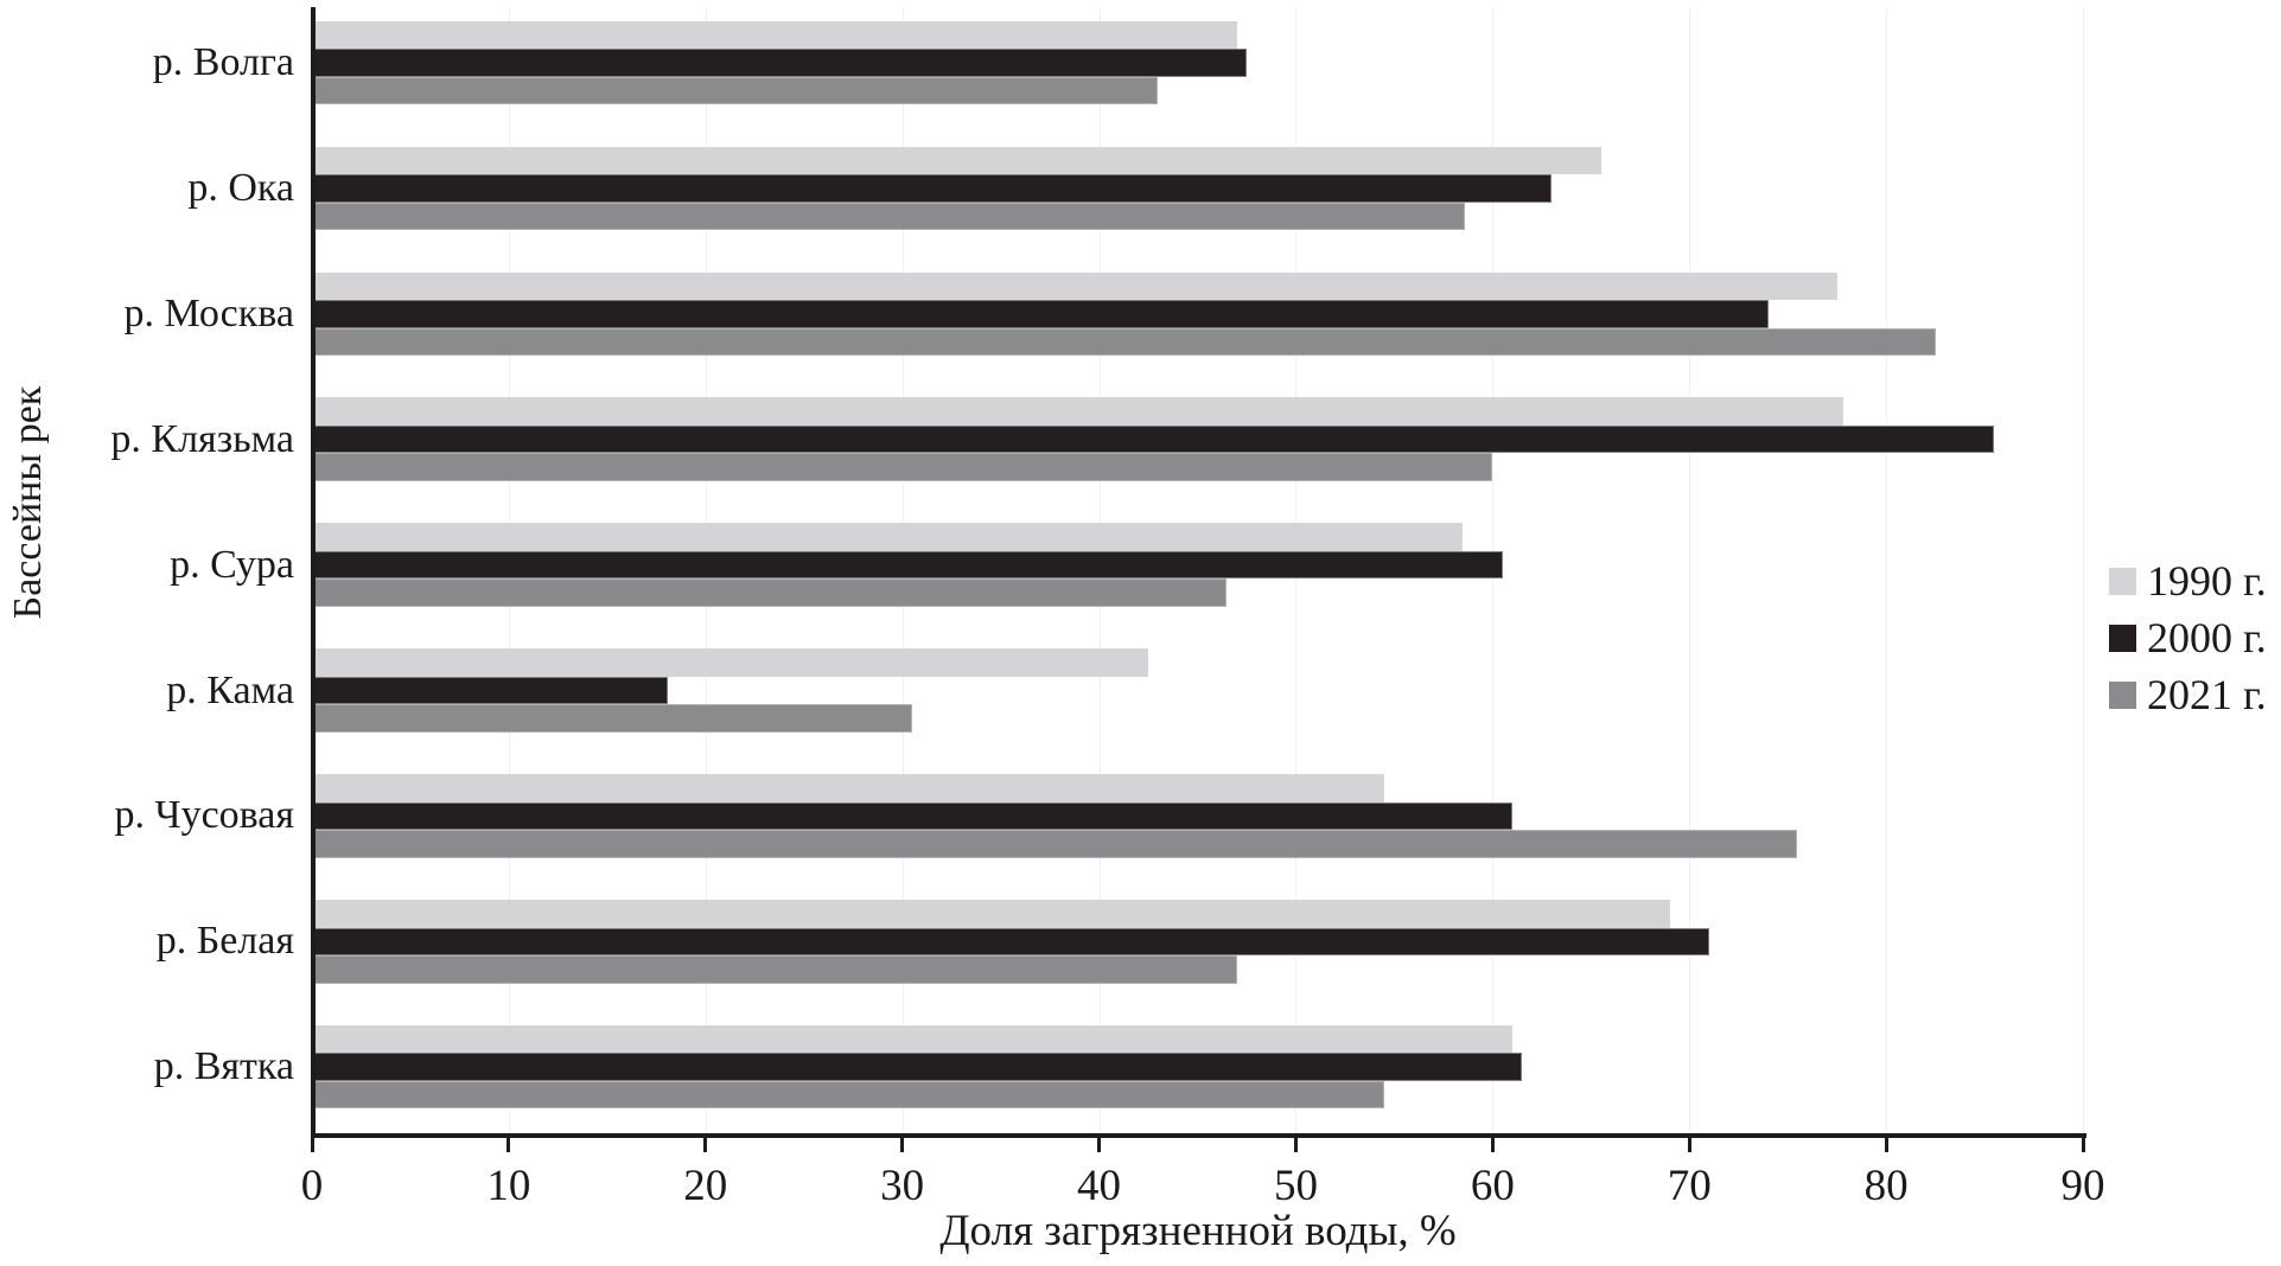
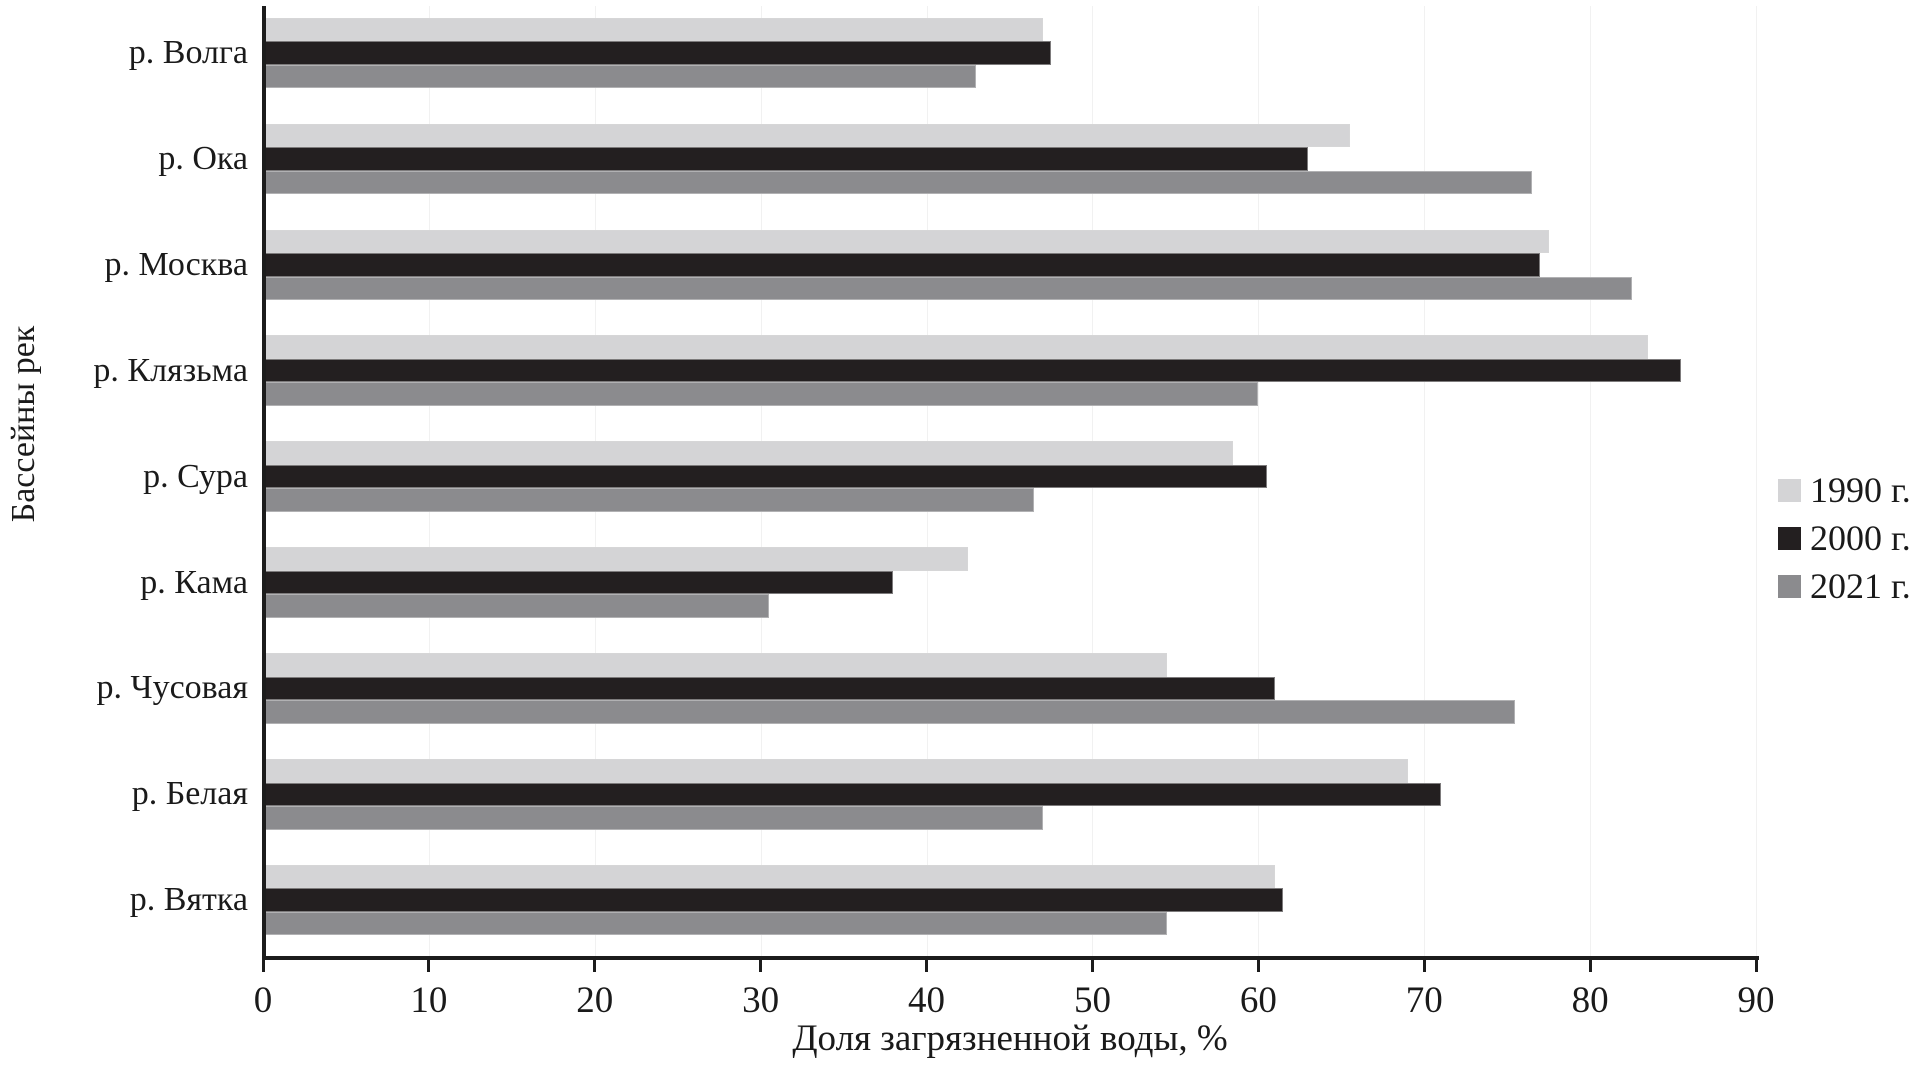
2021 г./р. Ока: 58.6 -> 76.5
2000 г./р. Москва: 74.0 -> 77.0
1990 г./р. Клязьма: 77.8 -> 83.5
2000 г./р. Кама: 18.1 -> 38.0
